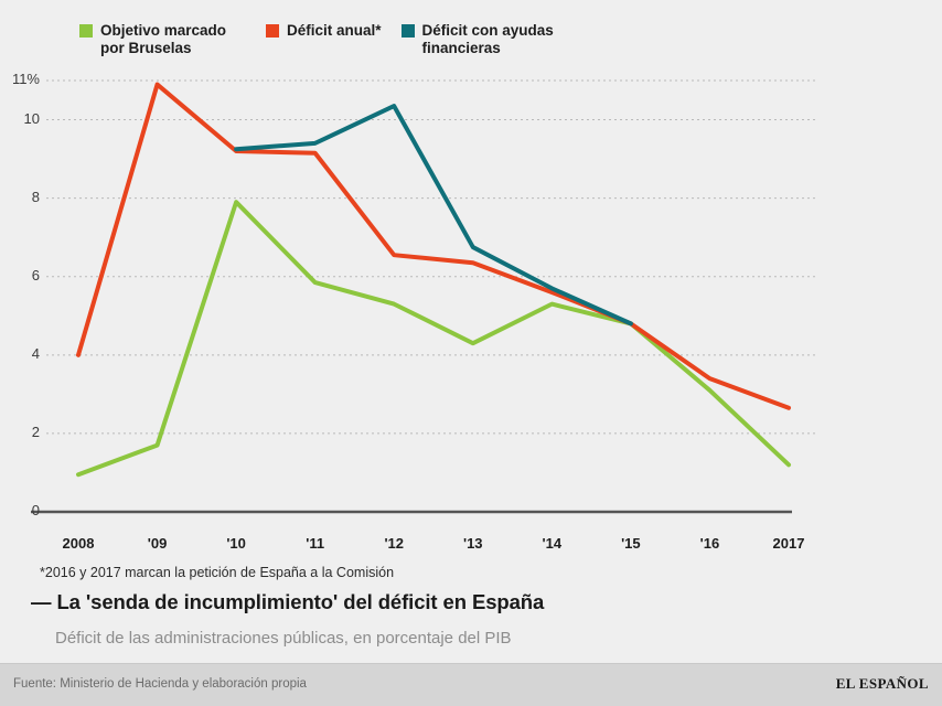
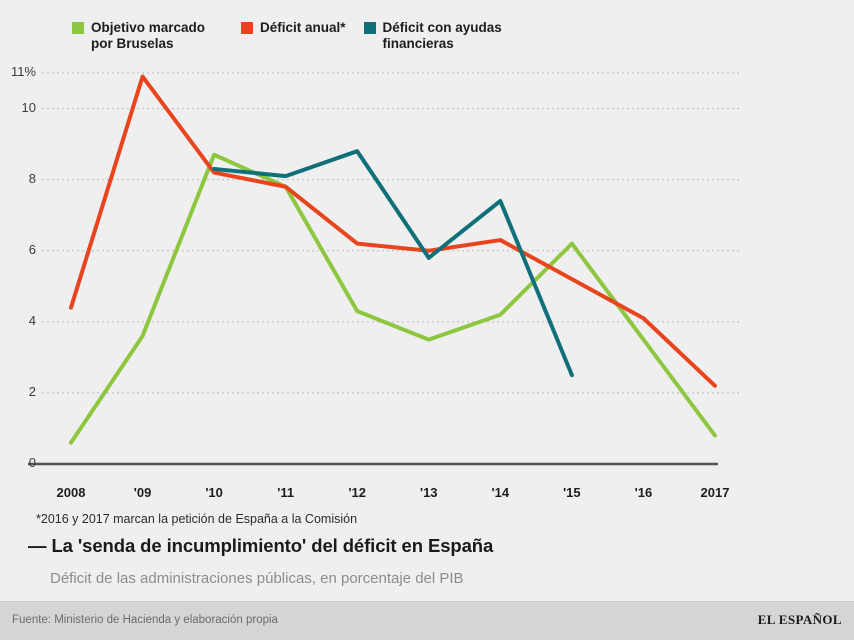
Objetivo marcado por Bruselas/2008: 0.9 -> 0.6
Déficit anual*/2008: 4.0 -> 4.4
Objetivo marcado por Bruselas/'09: 1.7 -> 3.6
Objetivo marcado por Bruselas/'10: 7.9 -> 8.7
Déficit anual*/'10: 9.2 -> 8.2
Déficit con ayudas financieras/'10: 9.2 -> 8.3
Objetivo marcado por Bruselas/'11: 5.8 -> 7.8
Déficit anual*/'11: 9.2 -> 7.8
Déficit con ayudas financieras/'11: 9.4 -> 8.1
Objetivo marcado por Bruselas/'12: 5.3 -> 4.3
Déficit anual*/'12: 6.5 -> 6.2
Déficit con ayudas financieras/'12: 10.3 -> 8.8
Objetivo marcado por Bruselas/'13: 4.3 -> 3.5
Déficit anual*/'13: 6.3 -> 6.0
Déficit con ayudas financieras/'13: 6.8 -> 5.8
Objetivo marcado por Bruselas/'14: 5.3 -> 4.2
Déficit anual*/'14: 5.6 -> 6.3
Déficit con ayudas financieras/'14: 5.7 -> 7.4
Objetivo marcado por Bruselas/'15: 4.8 -> 6.2
Déficit anual*/'15: 4.8 -> 5.2
Déficit con ayudas financieras/'15: 4.8 -> 2.5
Objetivo marcado por Bruselas/'16: 3.1 -> 3.5
Déficit anual*/'16: 3.4 -> 4.1
Objetivo marcado por Bruselas/2017: 1.2 -> 0.8
Déficit anual*/2017: 2.6 -> 2.2
